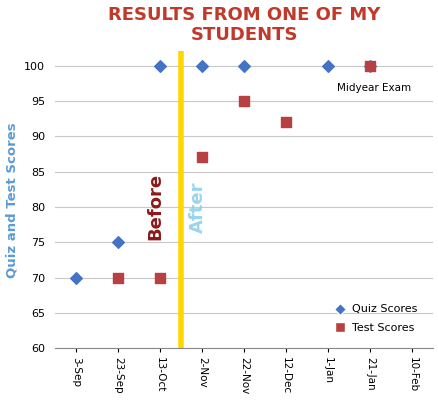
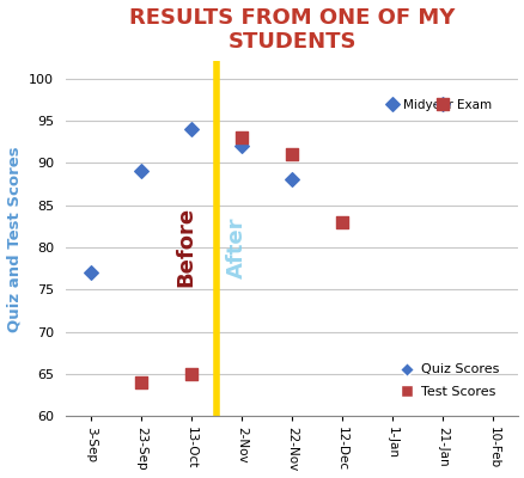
Quiz Scores/3-Sep: 70 -> 77
Quiz Scores/23-Sep: 75 -> 89
Test Scores/23-Sep: 70 -> 64
Quiz Scores/13-Oct: 100 -> 94
Test Scores/13-Oct: 70 -> 65
Quiz Scores/2-Nov: 100 -> 92
Test Scores/2-Nov: 87 -> 93
Quiz Scores/22-Nov: 100 -> 88
Test Scores/22-Nov: 95 -> 91
Test Scores/12-Dec: 92 -> 83
Quiz Scores/1-Jan: 100 -> 97
Quiz Scores/21-Jan: 100 -> 97
Test Scores/21-Jan: 100 -> 97
